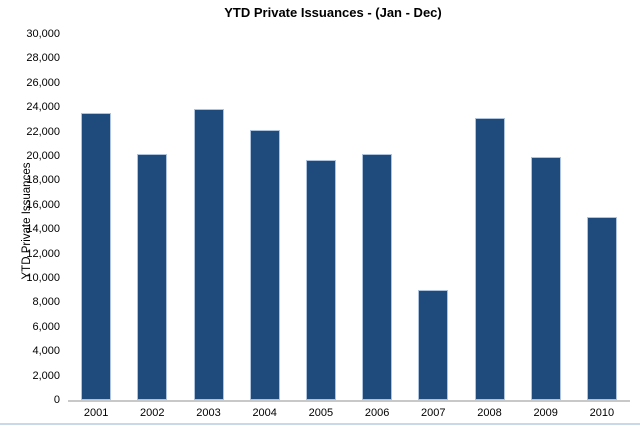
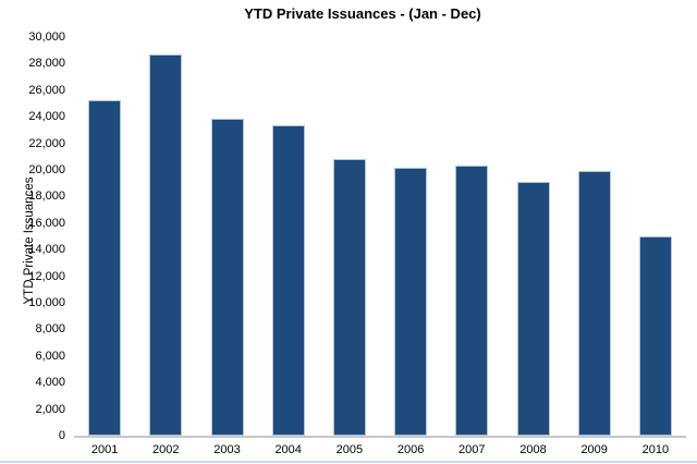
2001: 23500 -> 25200
2002: 20200 -> 28700
2004: 22100 -> 23400
2005: 19700 -> 20800
2007: 9000 -> 20400
2008: 23100 -> 19100
